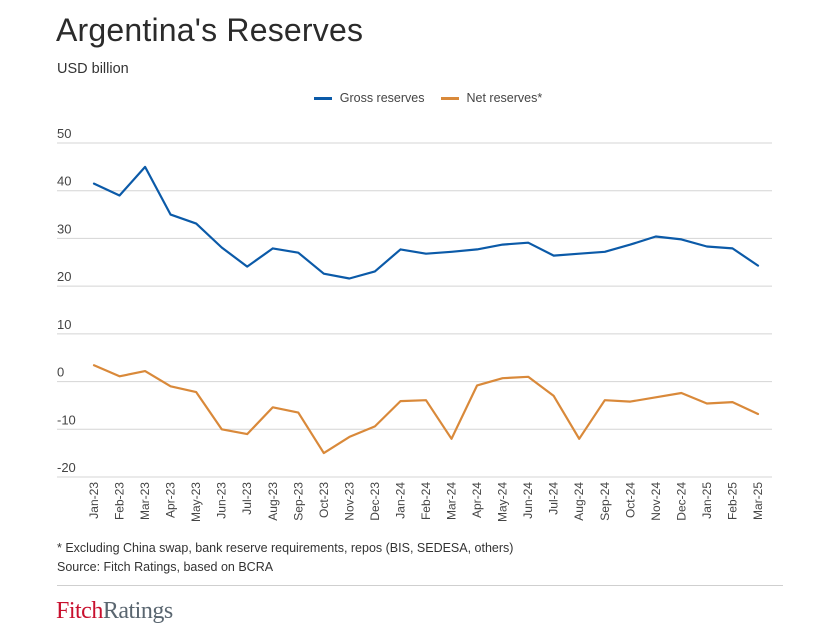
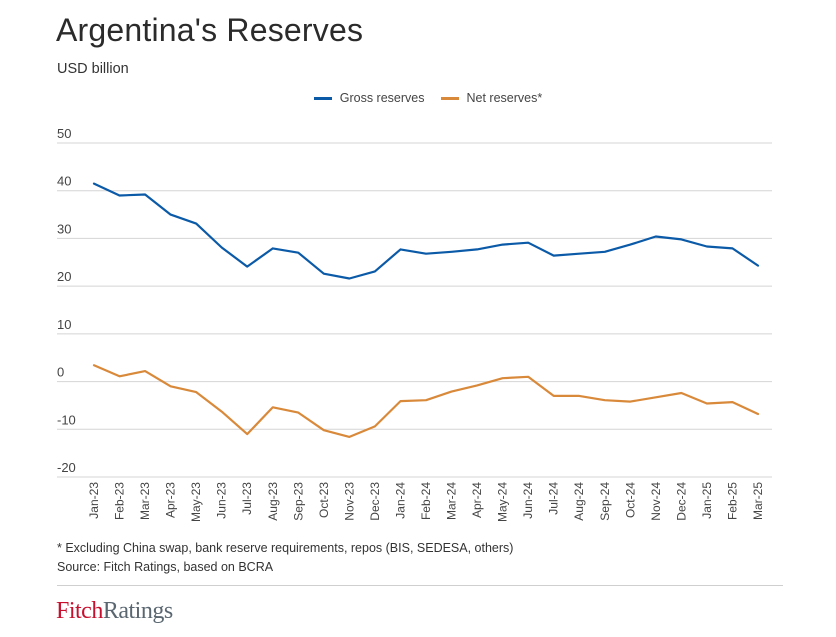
Gross reserves/Mar-23: 45 -> 39
Net reserves*/Jun-23: -10 -> -6
Net reserves*/Oct-23: -15 -> -10
Net reserves*/Mar-24: -12 -> -2
Net reserves*/Aug-24: -12 -> -3
